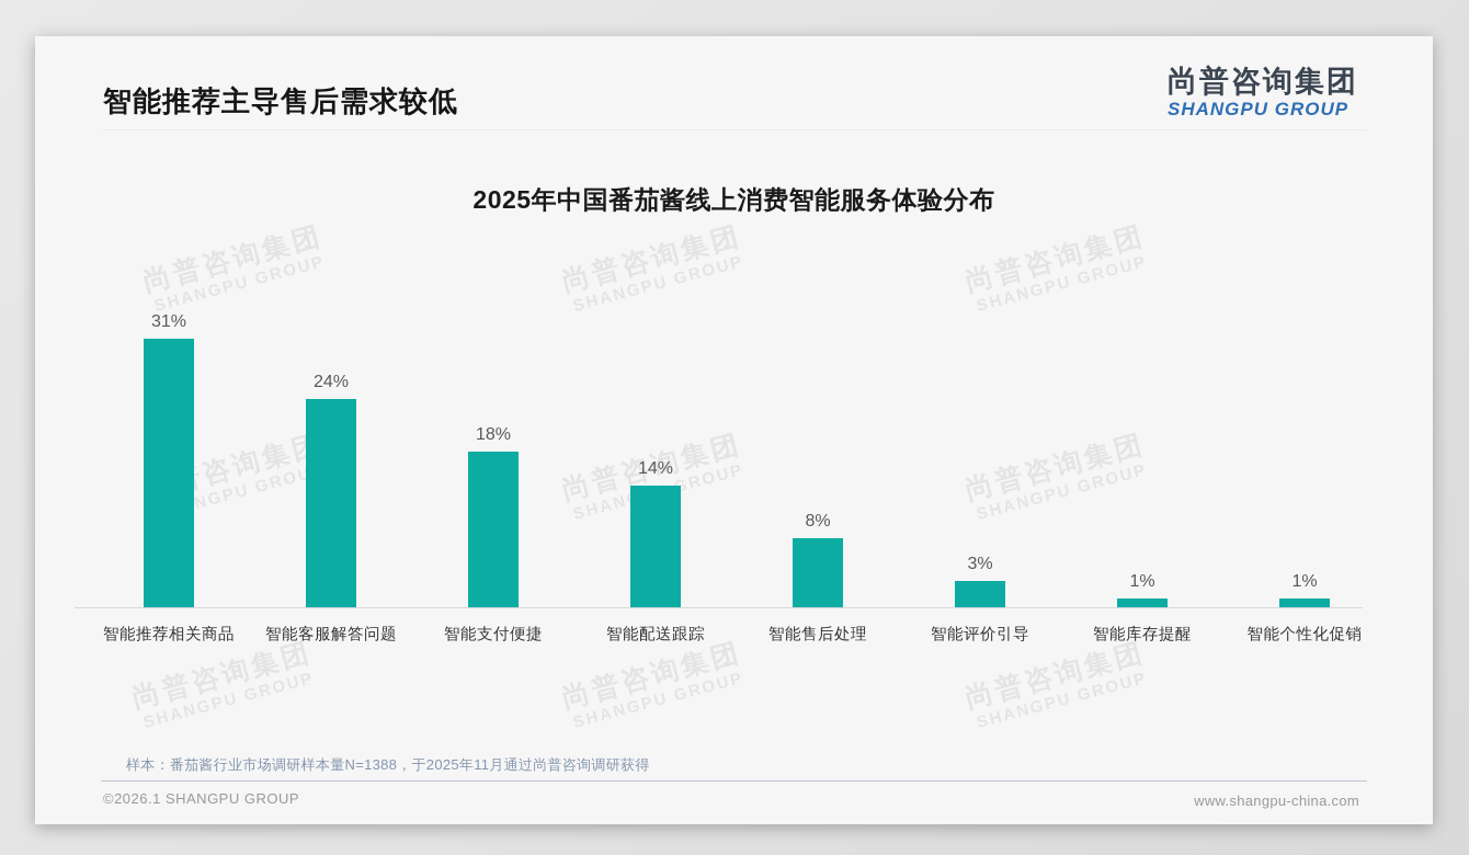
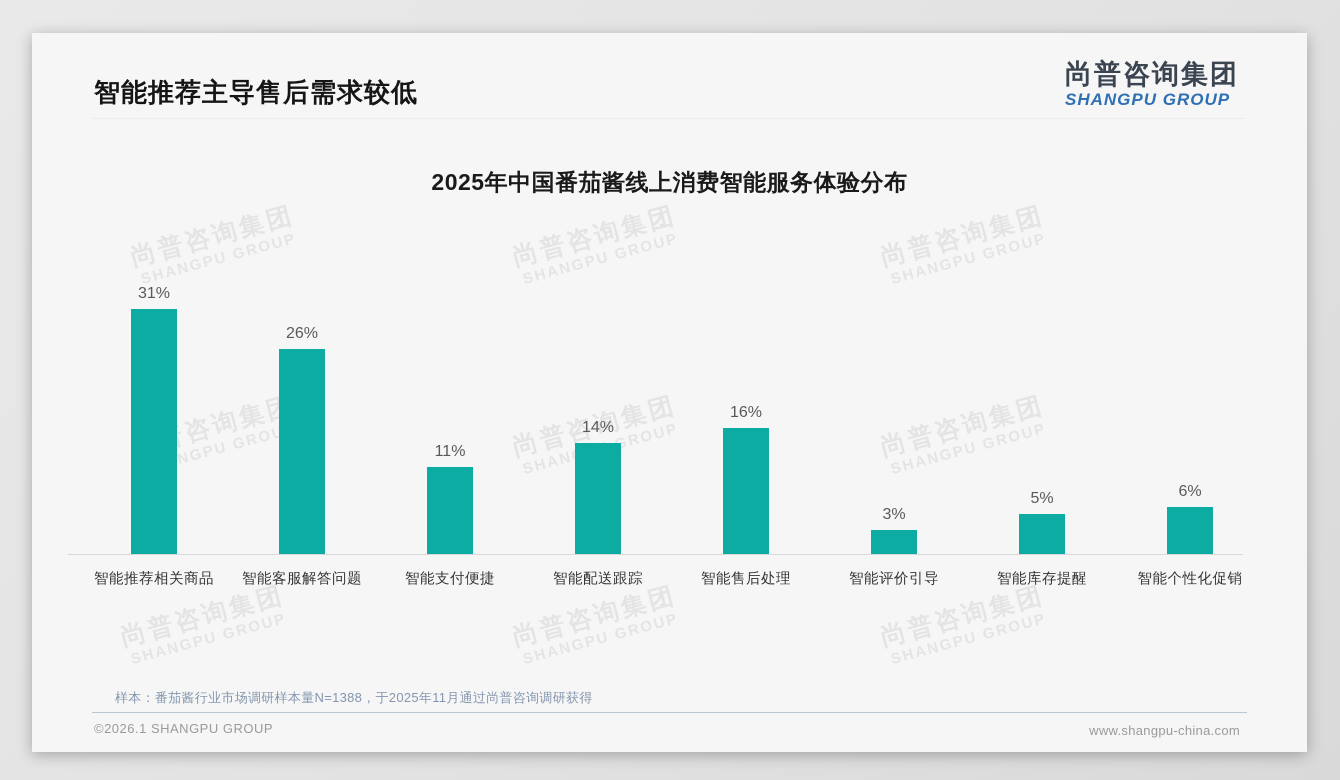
智能客服解答问题: 24% -> 26%
智能支付便捷: 18% -> 11%
智能售后处理: 8% -> 16%
智能库存提醒: 1% -> 5%
智能个性化促销: 1% -> 6%
